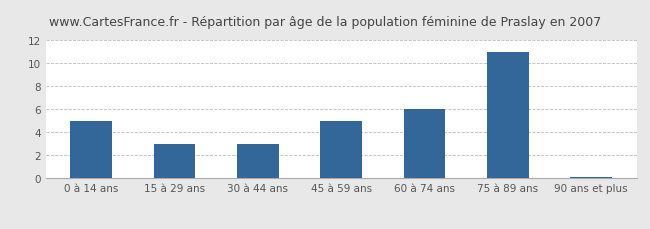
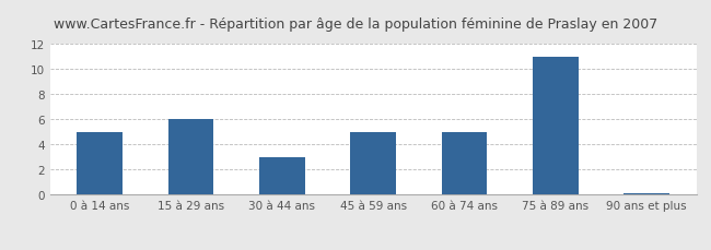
15 à 29 ans: 3.0 -> 6.0
60 à 74 ans: 6.0 -> 5.0
